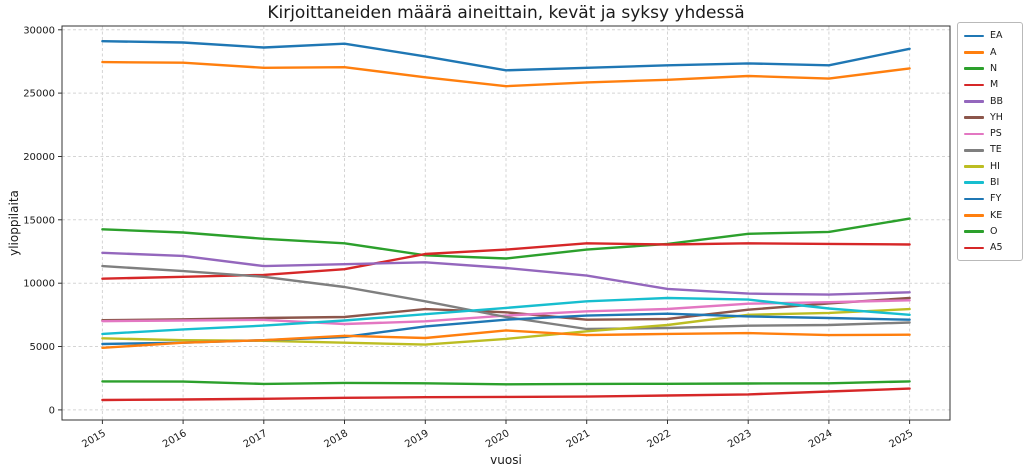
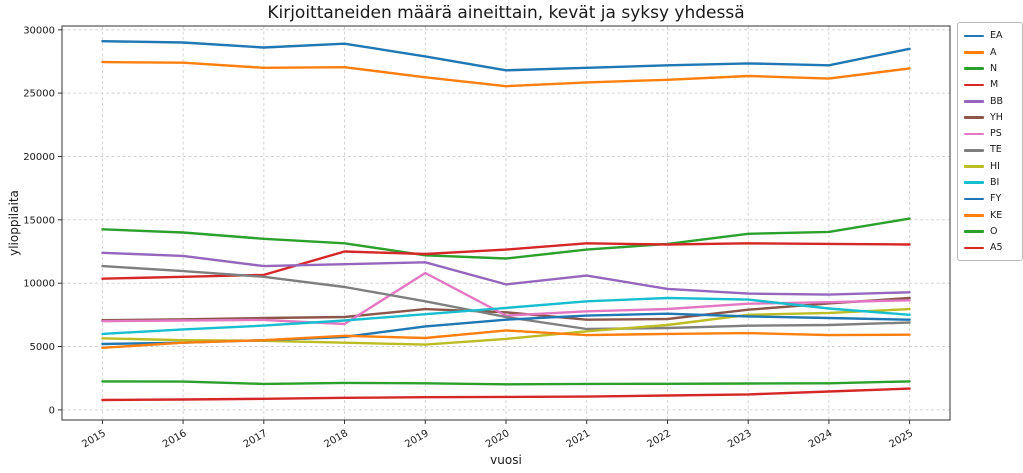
M/2018: 11100 -> 12500
PS/2019: 7000 -> 10800
BB/2020: 11200 -> 9900
